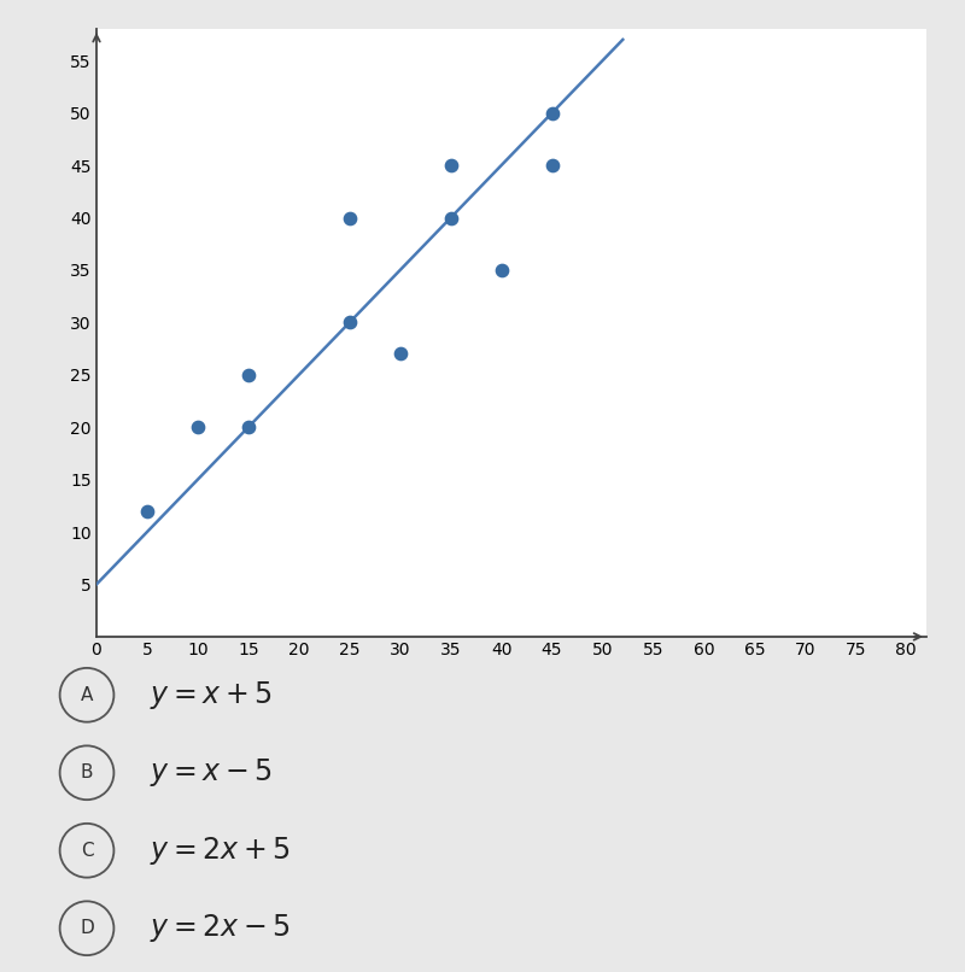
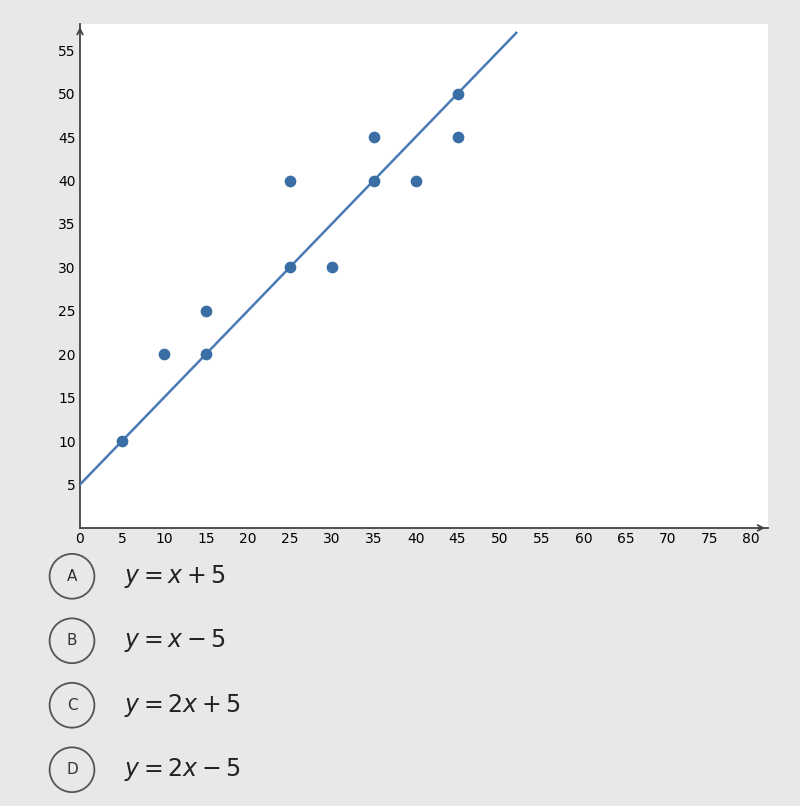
5: 12 -> 10
30: 27 -> 30
40: 35 -> 40
